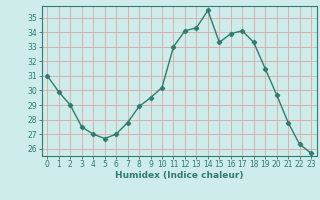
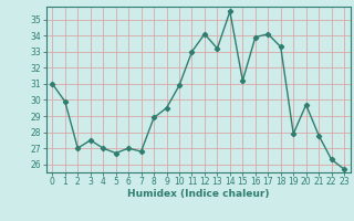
2: 29.0 -> 27.0
7: 27.8 -> 26.8
10: 30.2 -> 30.9
13: 34.3 -> 33.2
15: 33.3 -> 31.2
19: 31.5 -> 27.9
